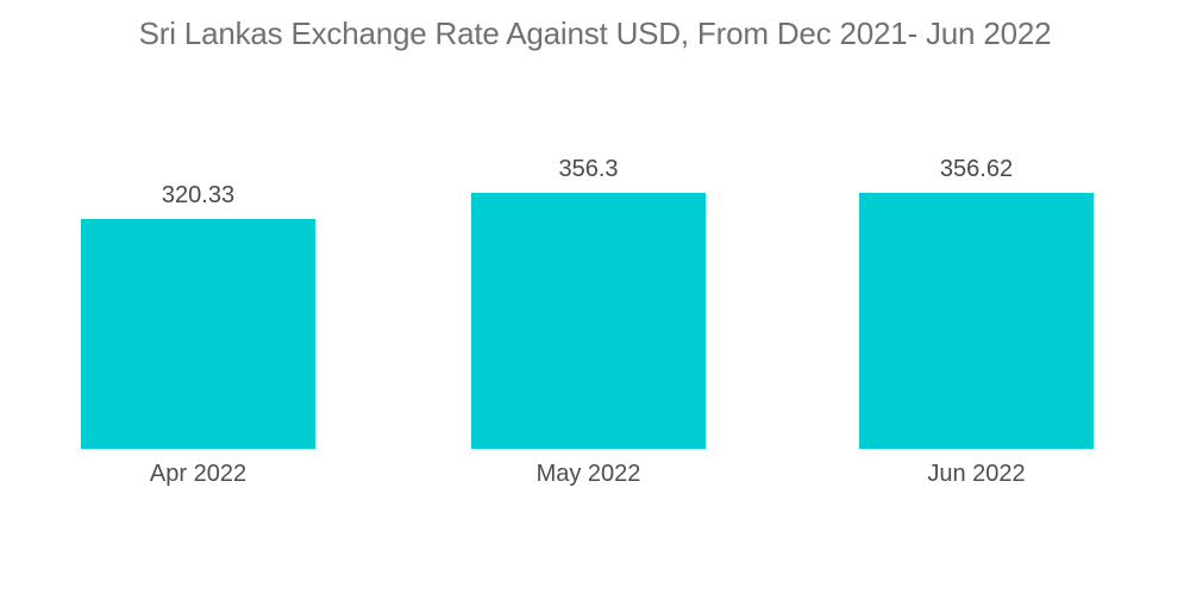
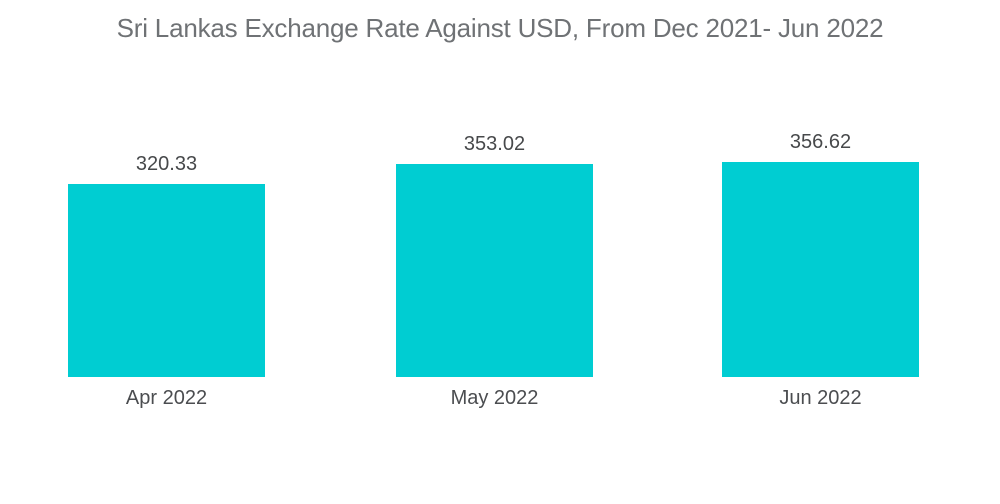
May 2022: 356.3 -> 353.02
